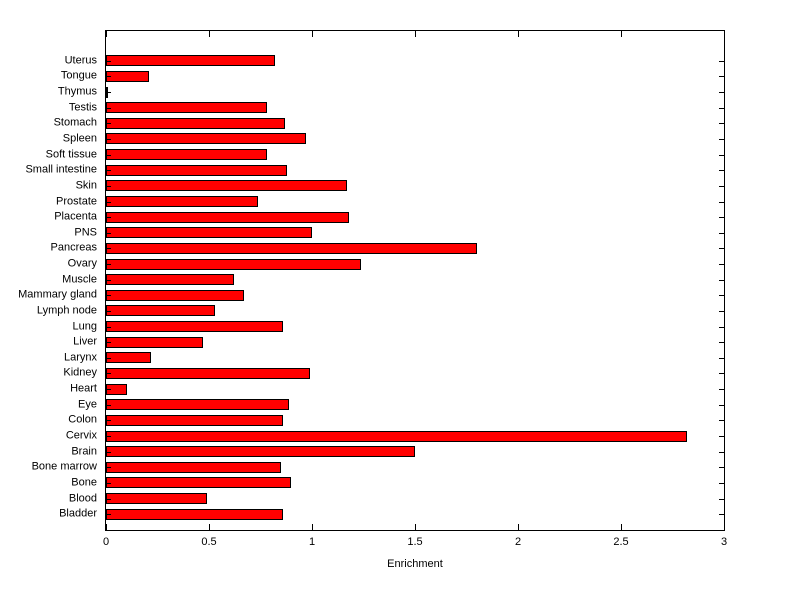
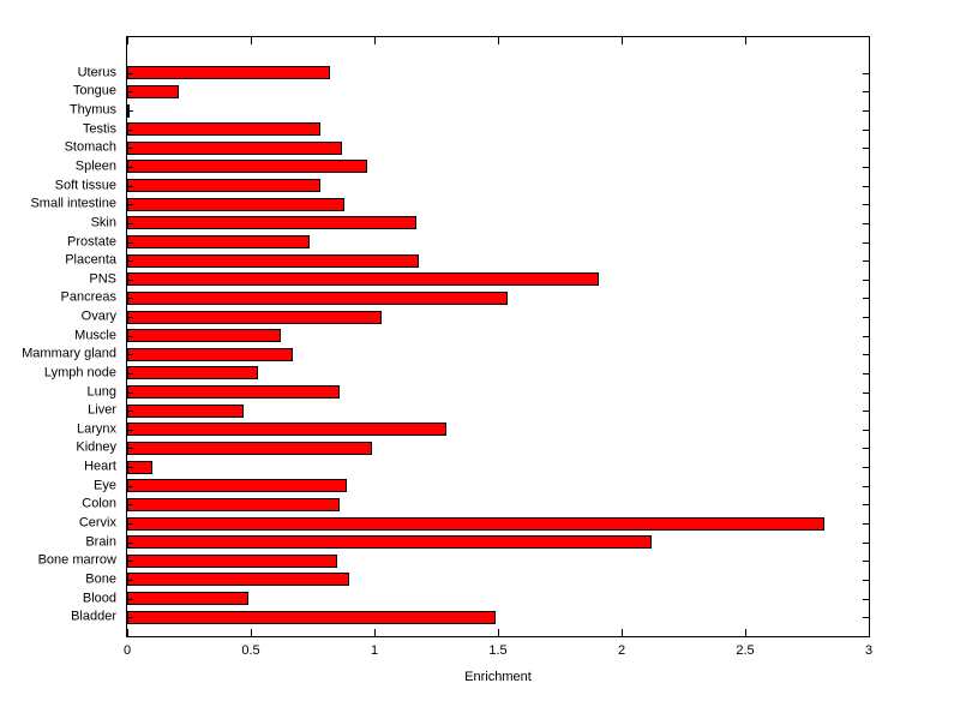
PNS: 1.00 -> 1.91
Pancreas: 1.80 -> 1.54
Ovary: 1.24 -> 1.03
Larynx: 0.22 -> 1.29
Brain: 1.50 -> 2.12
Bladder: 0.86 -> 1.49
